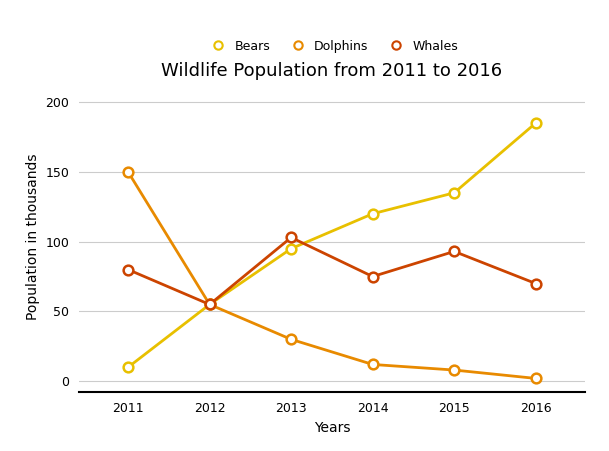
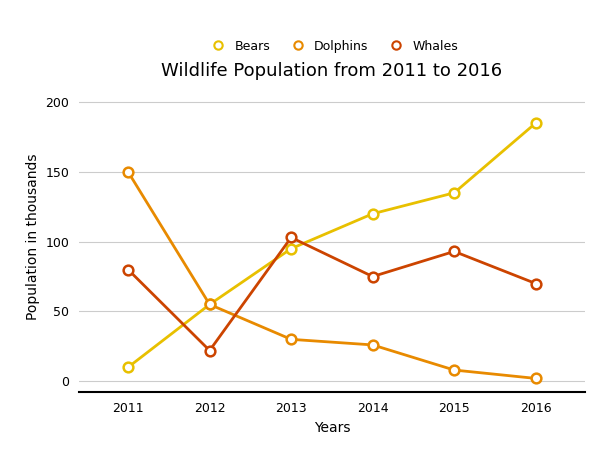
Whales/2012: 55 -> 22
Dolphins/2014: 12 -> 26
